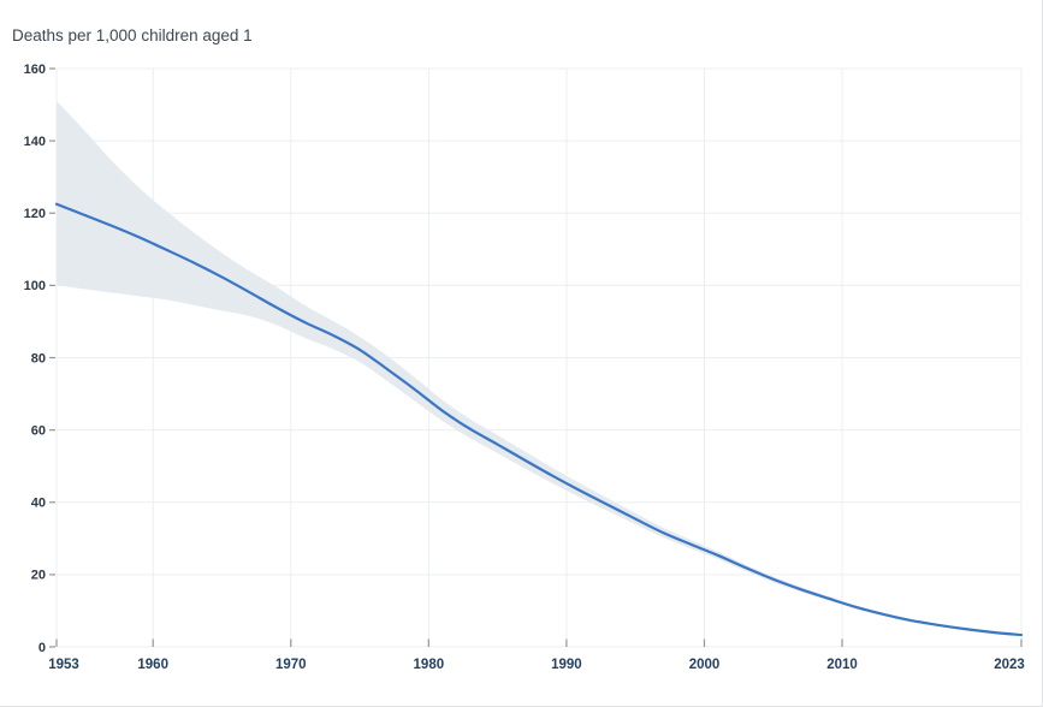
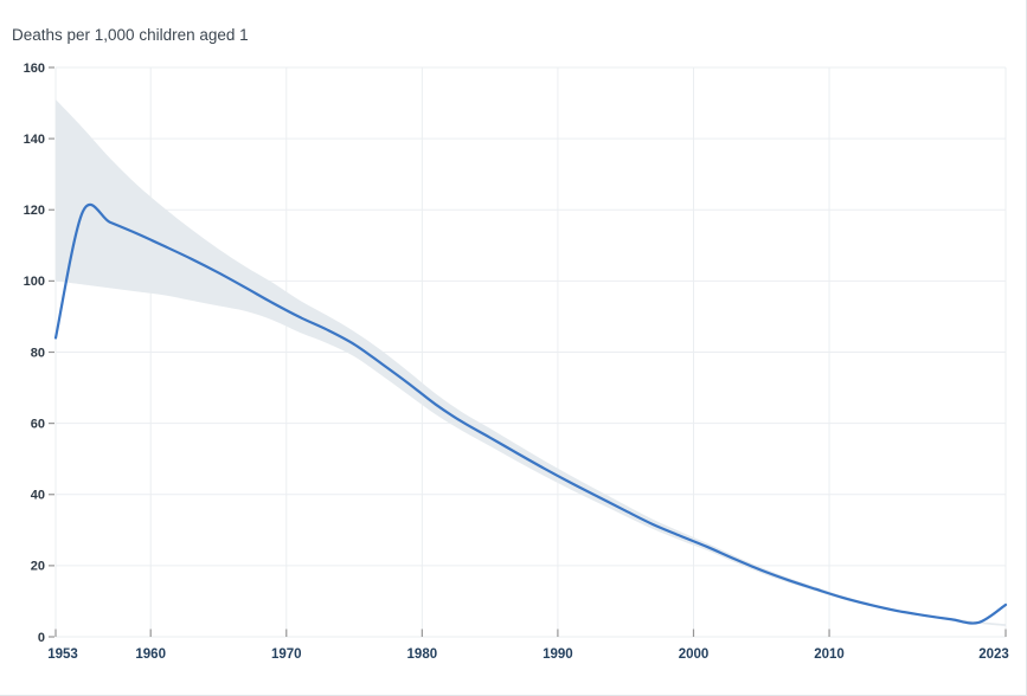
1953: 122 -> 84
2023: 3 -> 9
